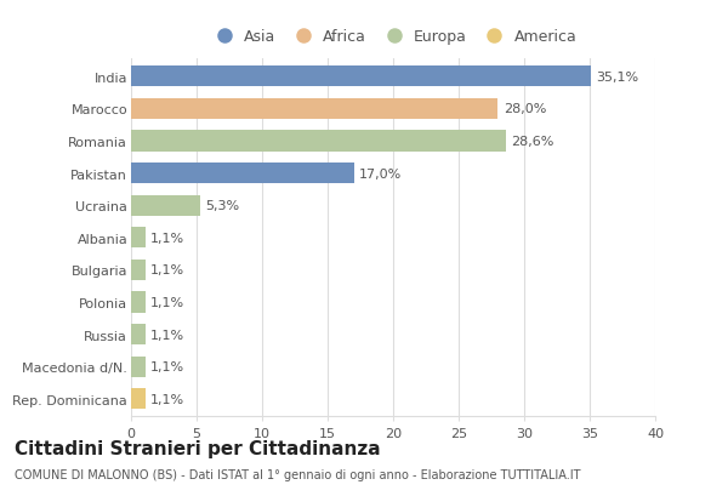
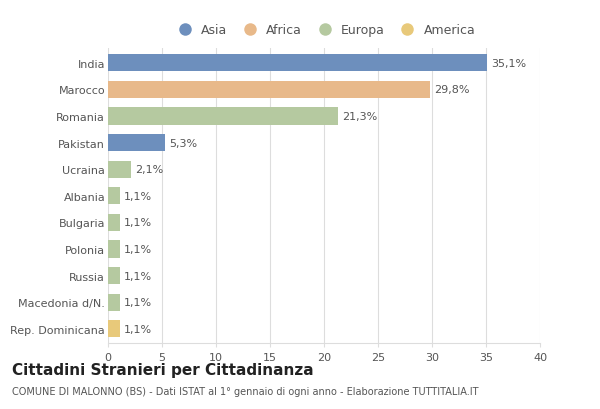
Marocco: 28,0% -> 29,8%
Romania: 28,6% -> 21,3%
Pakistan: 17,0% -> 5,3%
Ucraina: 5,3% -> 2,1%
